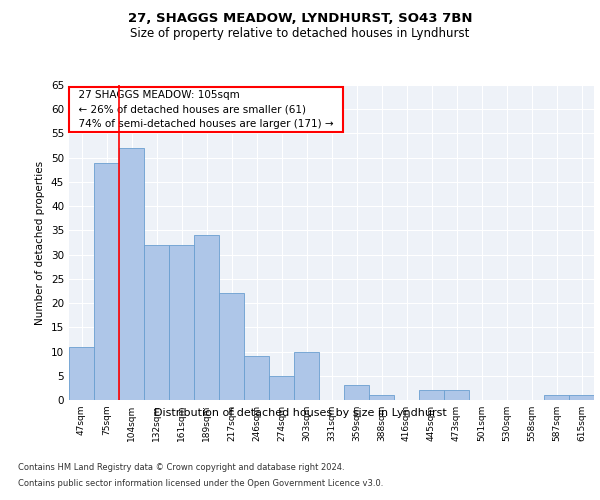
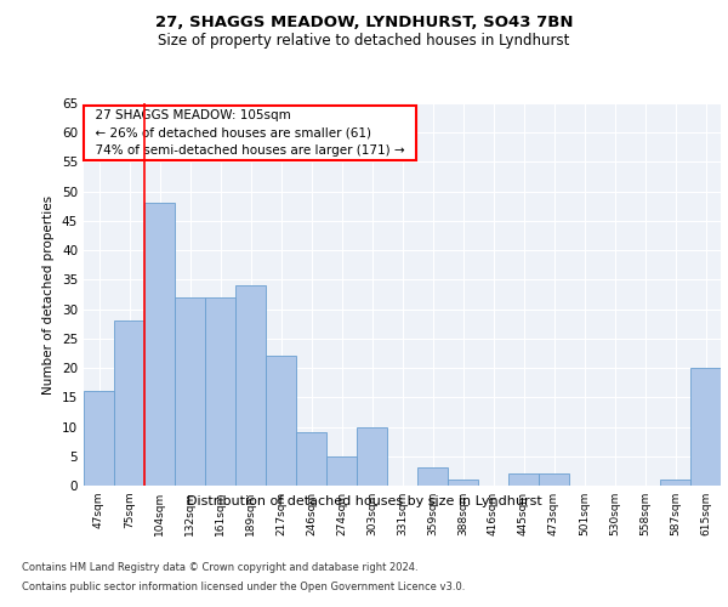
47sqm: 11 -> 16
75sqm: 49 -> 28
104sqm: 52 -> 48
615sqm: 1 -> 20
